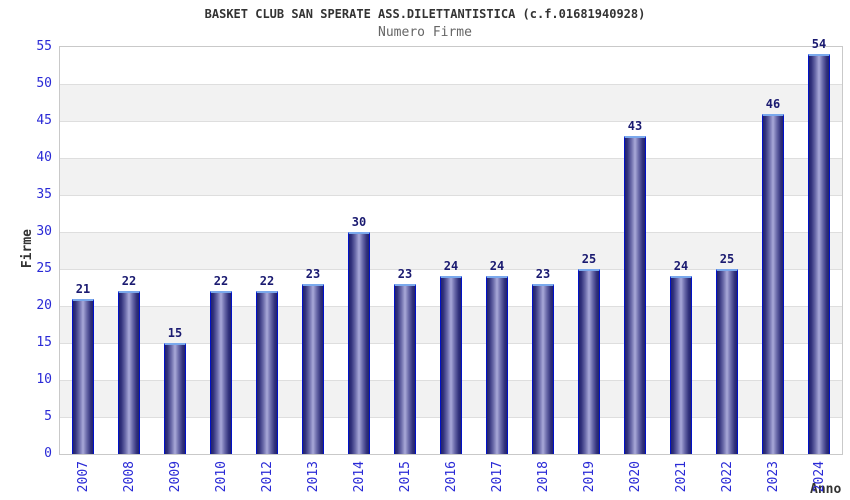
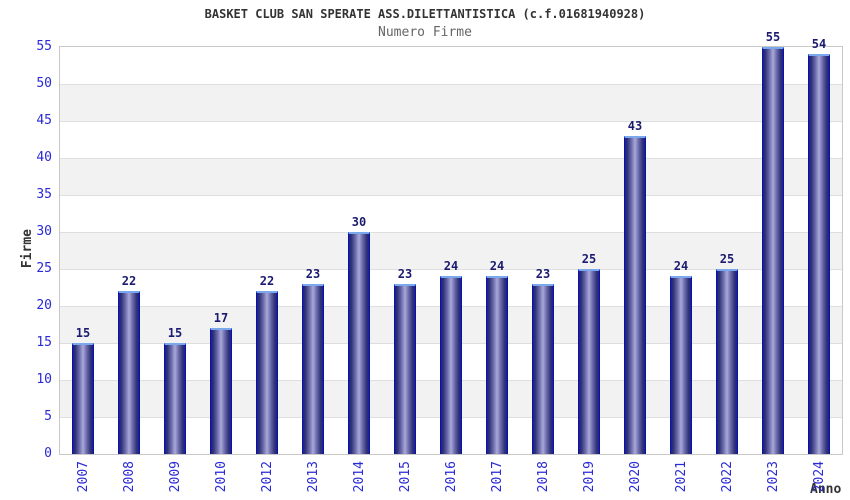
2007: 21 -> 15
2010: 22 -> 17
2023: 46 -> 55
